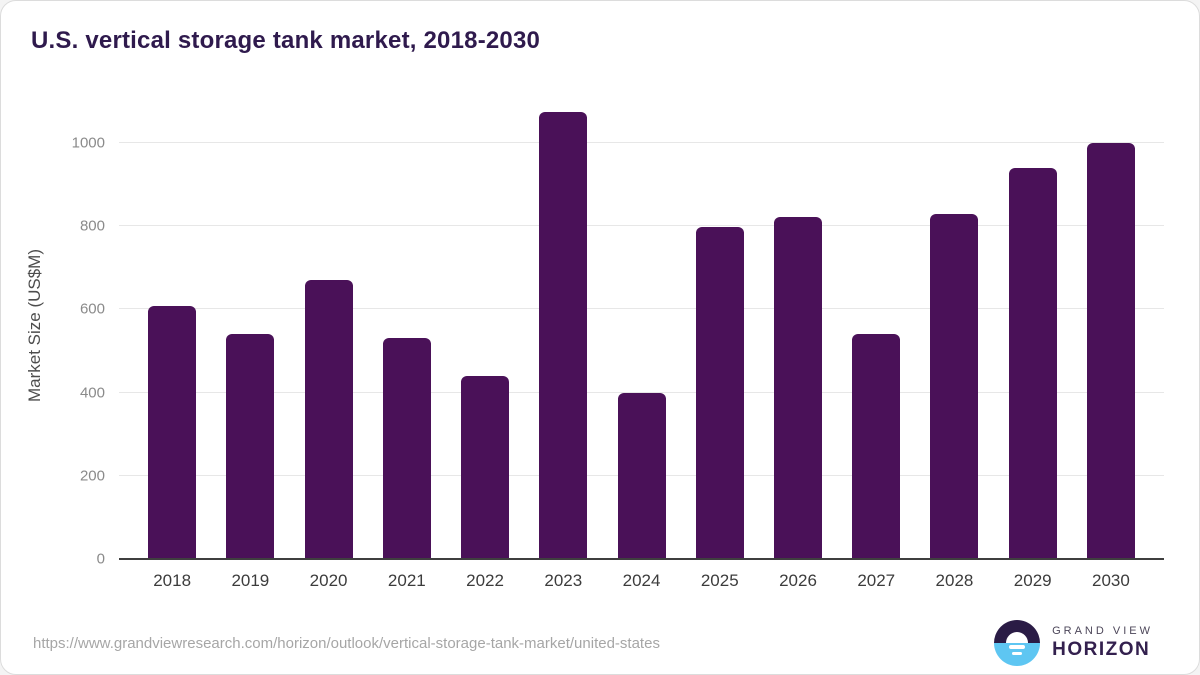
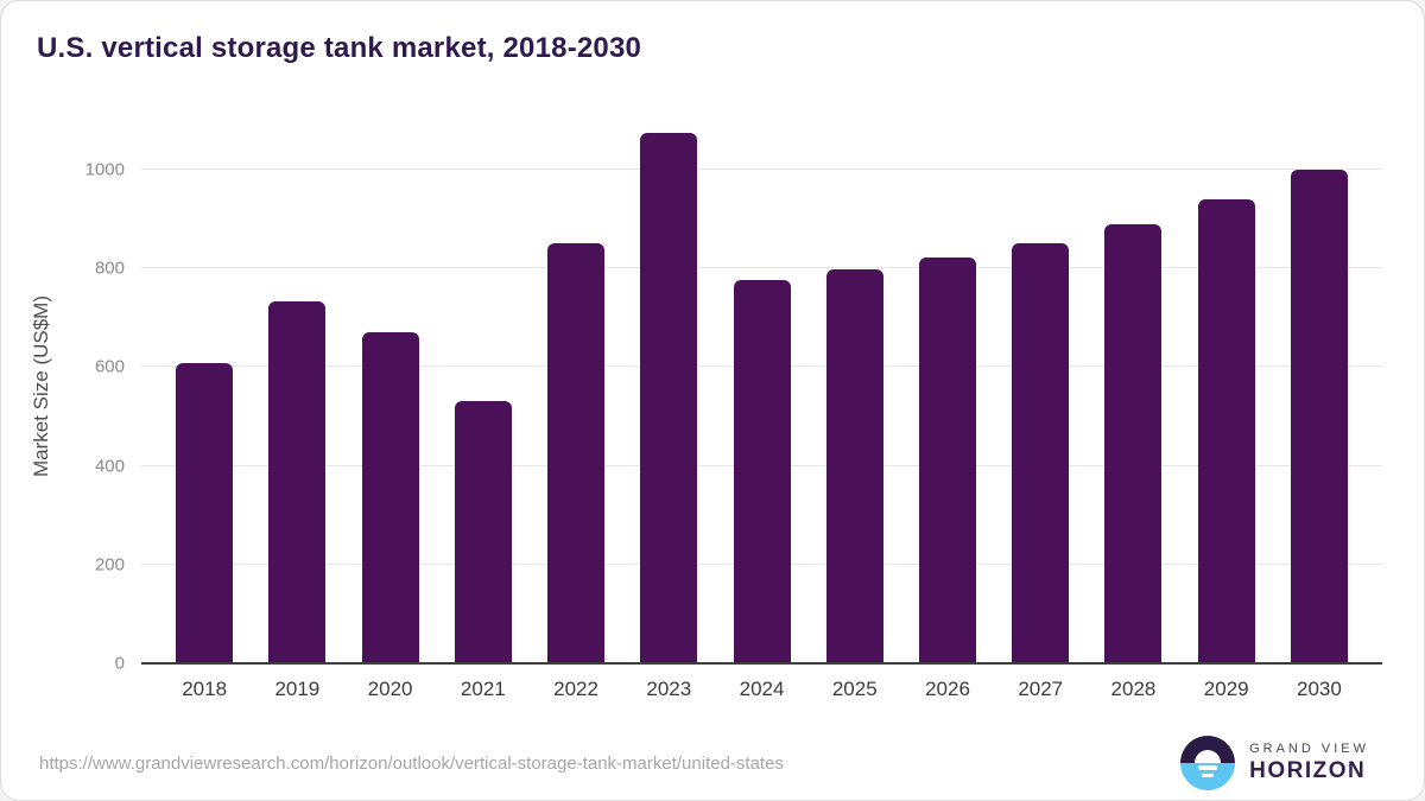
2019: 540 -> 730
2022: 440 -> 850
2024: 400 -> 780
2027: 540 -> 850
2028: 830 -> 890
